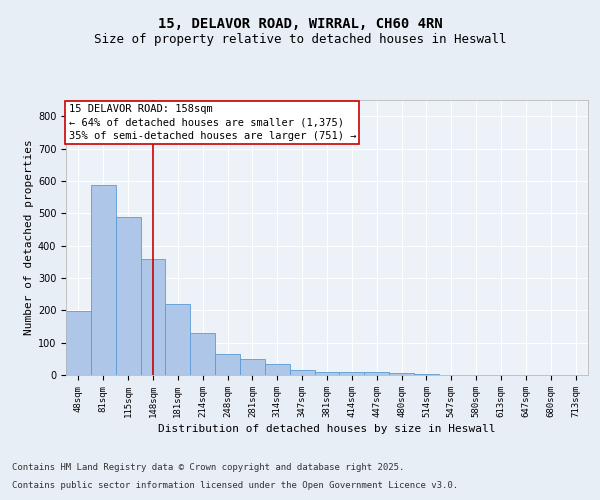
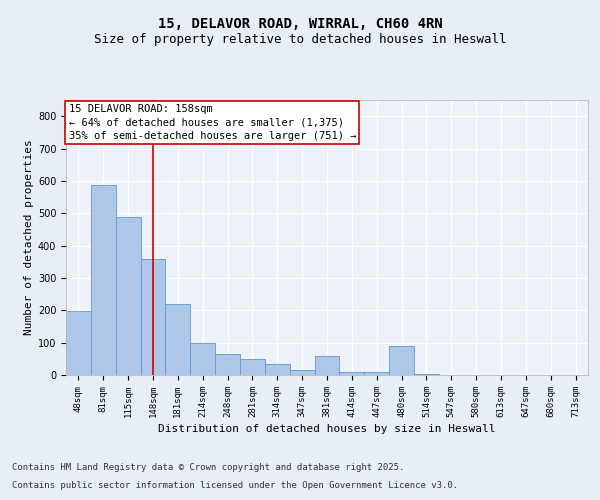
214sqm: 130 -> 100
381sqm: 10 -> 60
480sqm: 5 -> 90
